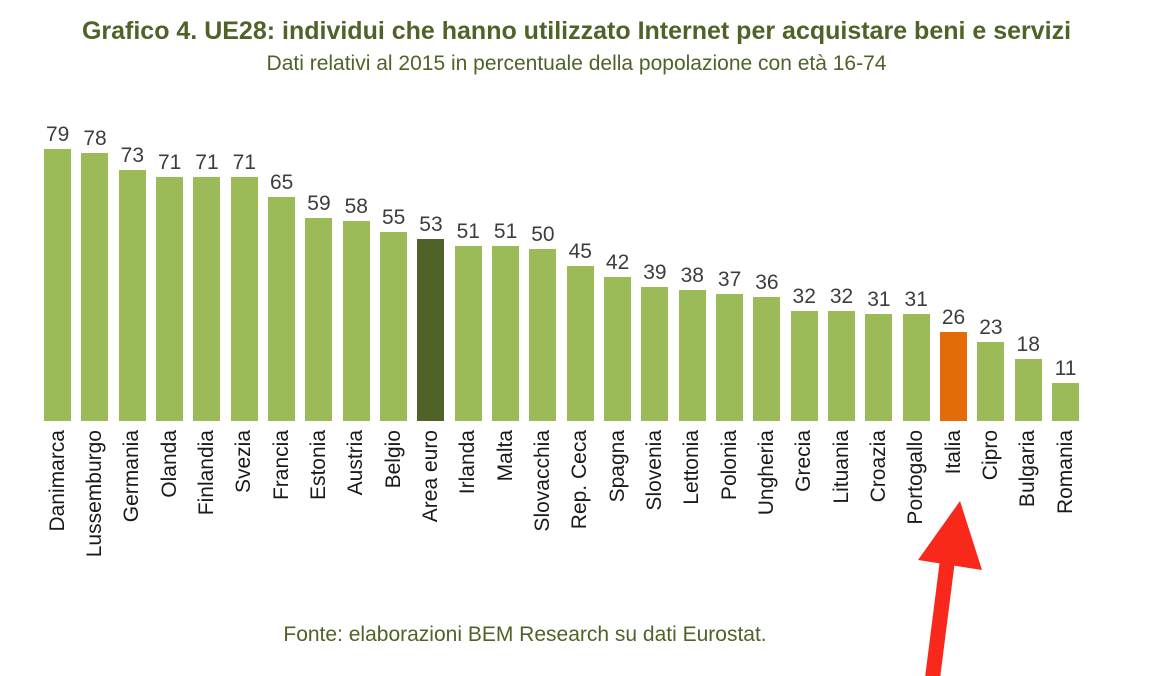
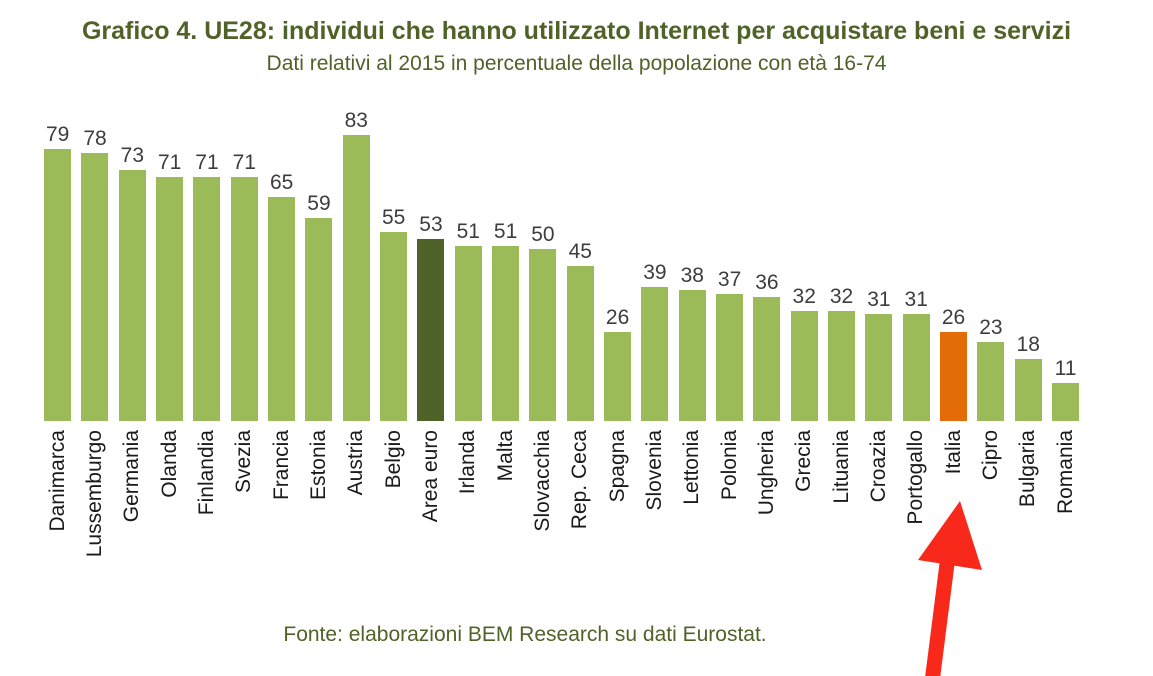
Austria: 58 -> 83
Spagna: 42 -> 26
